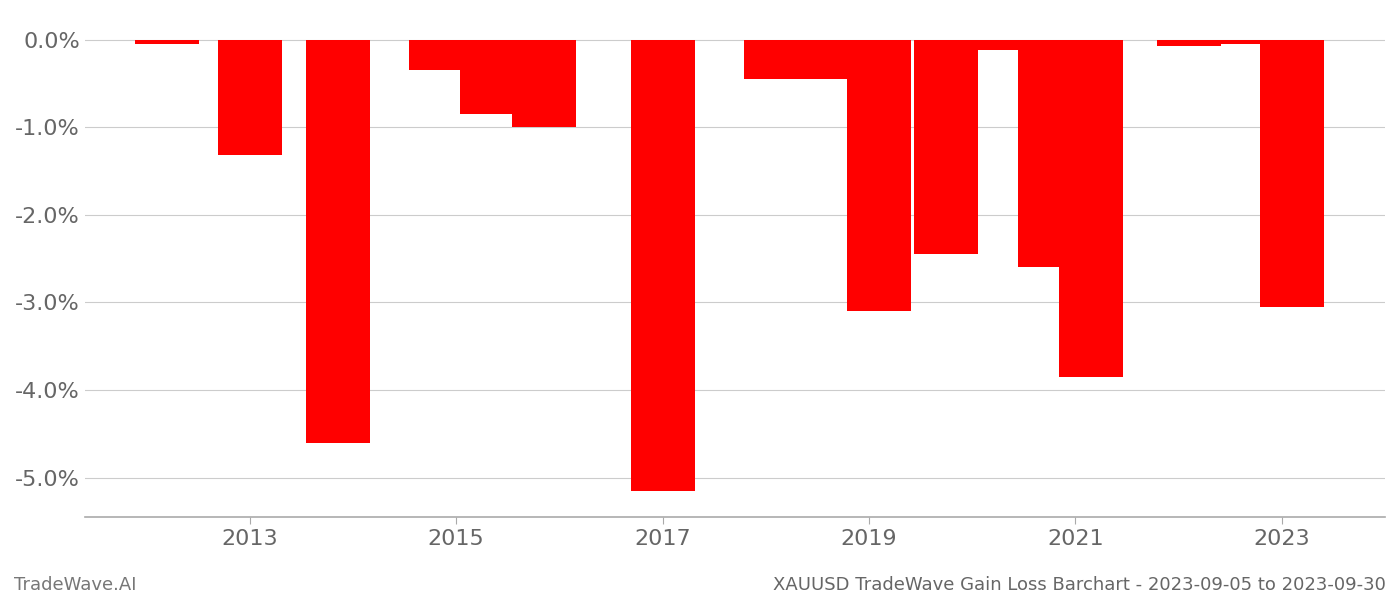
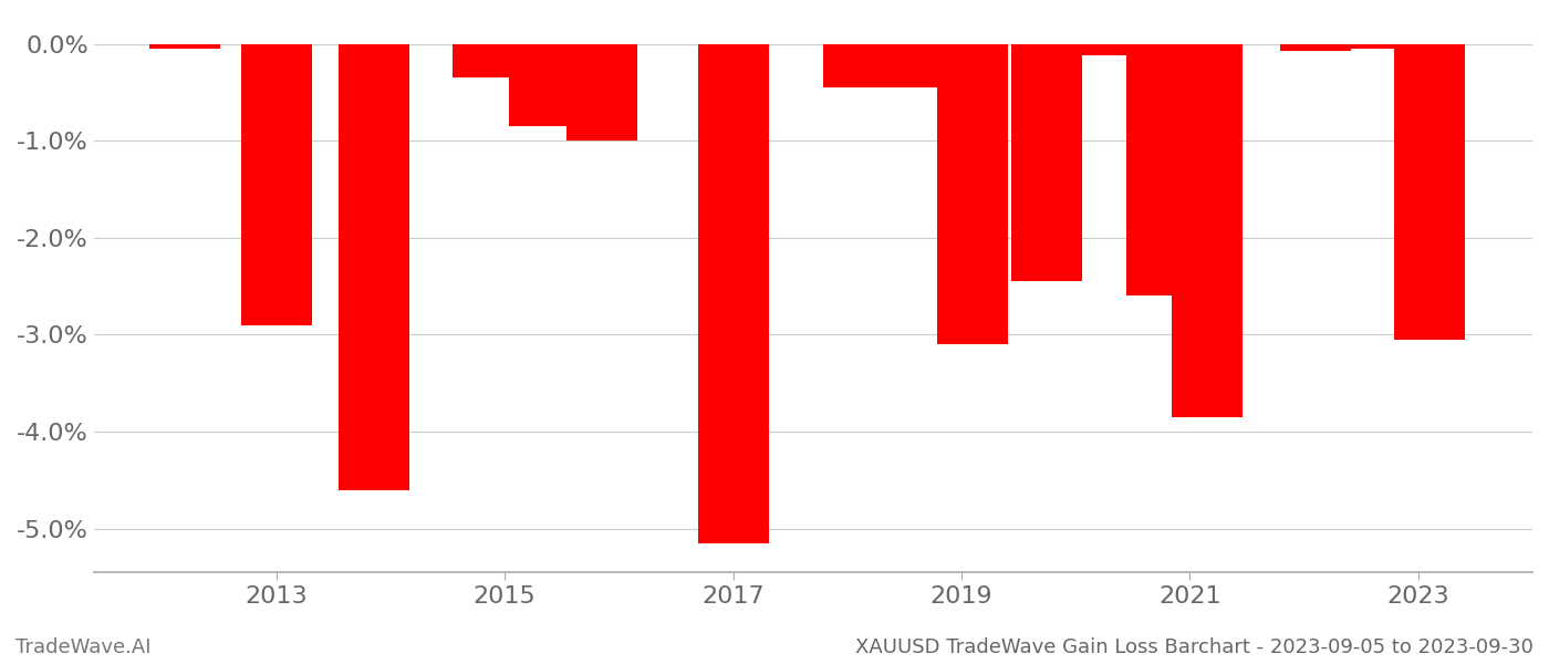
2013: -1.32% -> -2.90%
